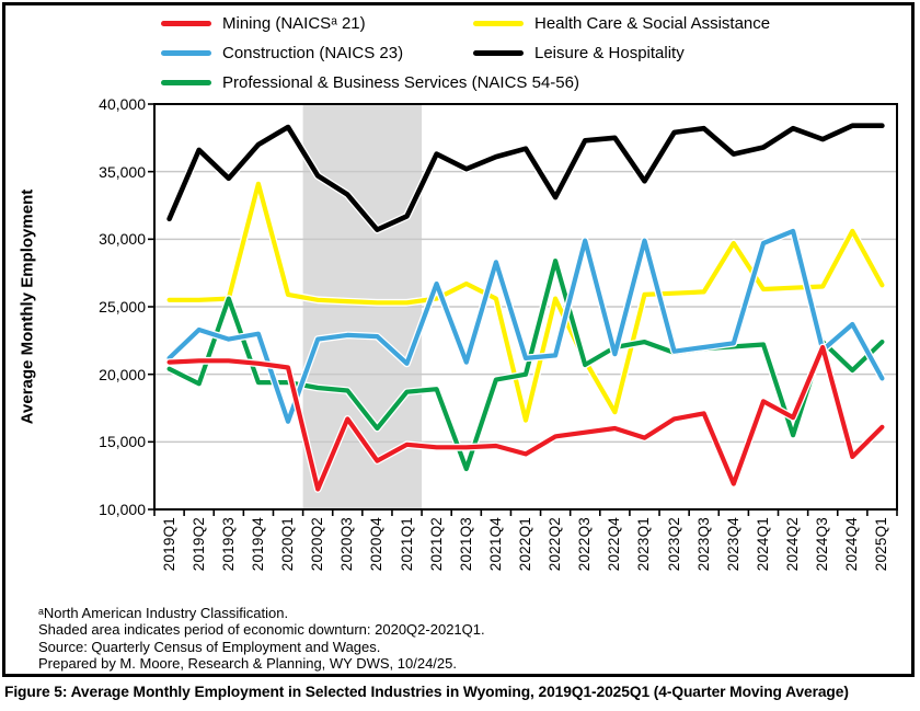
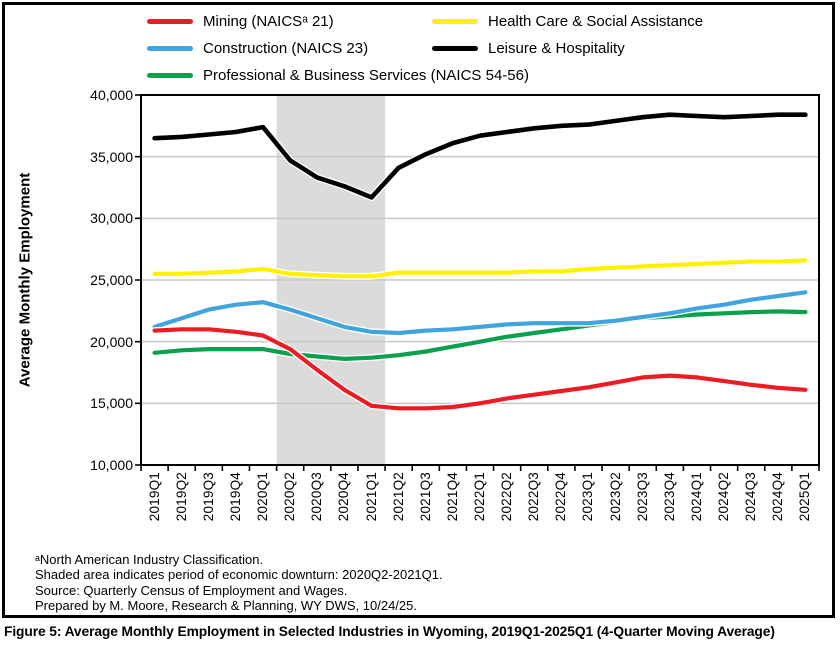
Professional & Business Services (NAICS 54-56)/2019Q1: 20400 -> 19100
Leisure & Hospitality/2019Q1: 31500 -> 36500
Construction (NAICS 23)/2019Q2: 23300 -> 21900
Professional & Business Services (NAICS 54-56)/2019Q3: 25600 -> 19400
Leisure & Hospitality/2019Q3: 34500 -> 36800
Health Care & Social Assistance/2019Q4: 34100 -> 25700
Construction (NAICS 23)/2020Q1: 16500 -> 23200
Leisure & Hospitality/2020Q1: 38300 -> 37400
Mining (NAICSᵃ 21)/2020Q2: 11500 -> 19400
Mining (NAICSᵃ 21)/2020Q3: 16700 -> 17700
Construction (NAICS 23)/2020Q3: 22900 -> 21900
Mining (NAICSᵃ 21)/2020Q4: 13600 -> 16100
Construction (NAICS 23)/2020Q4: 22800 -> 21200
Professional & Business Services (NAICS 54-56)/2020Q4: 16000 -> 18600
Leisure & Hospitality/2020Q4: 30700 -> 32600
Construction (NAICS 23)/2021Q2: 26700 -> 20700
Leisure & Hospitality/2021Q2: 36300 -> 34100
Professional & Business Services (NAICS 54-56)/2021Q3: 13000 -> 19200
Health Care & Social Assistance/2021Q3: 26700 -> 25600
Construction (NAICS 23)/2021Q4: 28300 -> 21000
Mining (NAICSᵃ 21)/2022Q1: 14100 -> 15000
Health Care & Social Assistance/2022Q1: 16600 -> 25600
Professional & Business Services (NAICS 54-56)/2022Q2: 28400 -> 20400
Leisure & Hospitality/2022Q2: 33100 -> 37000
Construction (NAICS 23)/2022Q3: 29900 -> 21500
Health Care & Social Assistance/2022Q3: 21000 -> 25700
Professional & Business Services (NAICS 54-56)/2022Q4: 22000 -> 21000
Health Care & Social Assistance/2022Q4: 17200 -> 25700
Mining (NAICSᵃ 21)/2023Q1: 15300 -> 16300
Construction (NAICS 23)/2023Q1: 29900 -> 21500
Professional & Business Services (NAICS 54-56)/2023Q1: 22400 -> 21300
Leisure & Hospitality/2023Q1: 34300 -> 37600
Mining (NAICSᵃ 21)/2023Q4: 11900 -> 17200
Health Care & Social Assistance/2023Q4: 29700 -> 26200
Leisure & Hospitality/2023Q4: 36300 -> 38400
Mining (NAICSᵃ 21)/2024Q1: 18000 -> 17100
Construction (NAICS 23)/2024Q1: 29700 -> 22700
Leisure & Hospitality/2024Q1: 36800 -> 38300
Construction (NAICS 23)/2024Q2: 30600 -> 23000
Professional & Business Services (NAICS 54-56)/2024Q2: 15500 -> 22300
Mining (NAICSᵃ 21)/2024Q3: 22000 -> 16500
Construction (NAICS 23)/2024Q3: 21800 -> 23400
Leisure & Hospitality/2024Q3: 37400 -> 38300
Mining (NAICSᵃ 21)/2024Q4: 13900 -> 16200
Professional & Business Services (NAICS 54-56)/2024Q4: 20300 -> 22400
Health Care & Social Assistance/2024Q4: 30600 -> 26500
Construction (NAICS 23)/2025Q1: 19700 -> 24000
